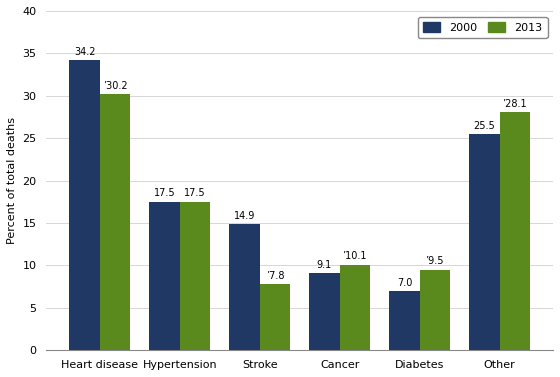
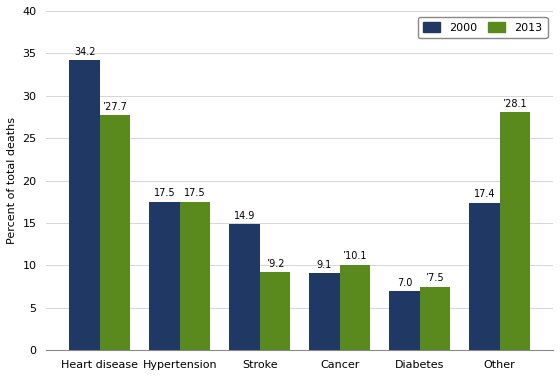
2013/Heart disease: ’30.2 -> ’27.7
2013/Stroke: ’7.8 -> ’9.2
2013/Diabetes: ’9.5 -> ’7.5
2000/Other: 25.5 -> 17.4
